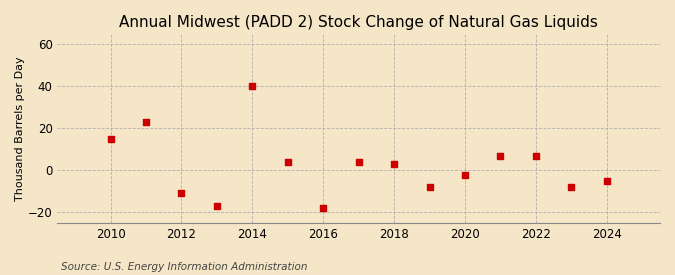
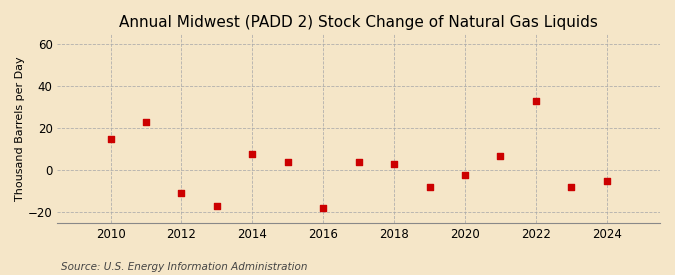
2014: 40 -> 8
2022: 7 -> 33
